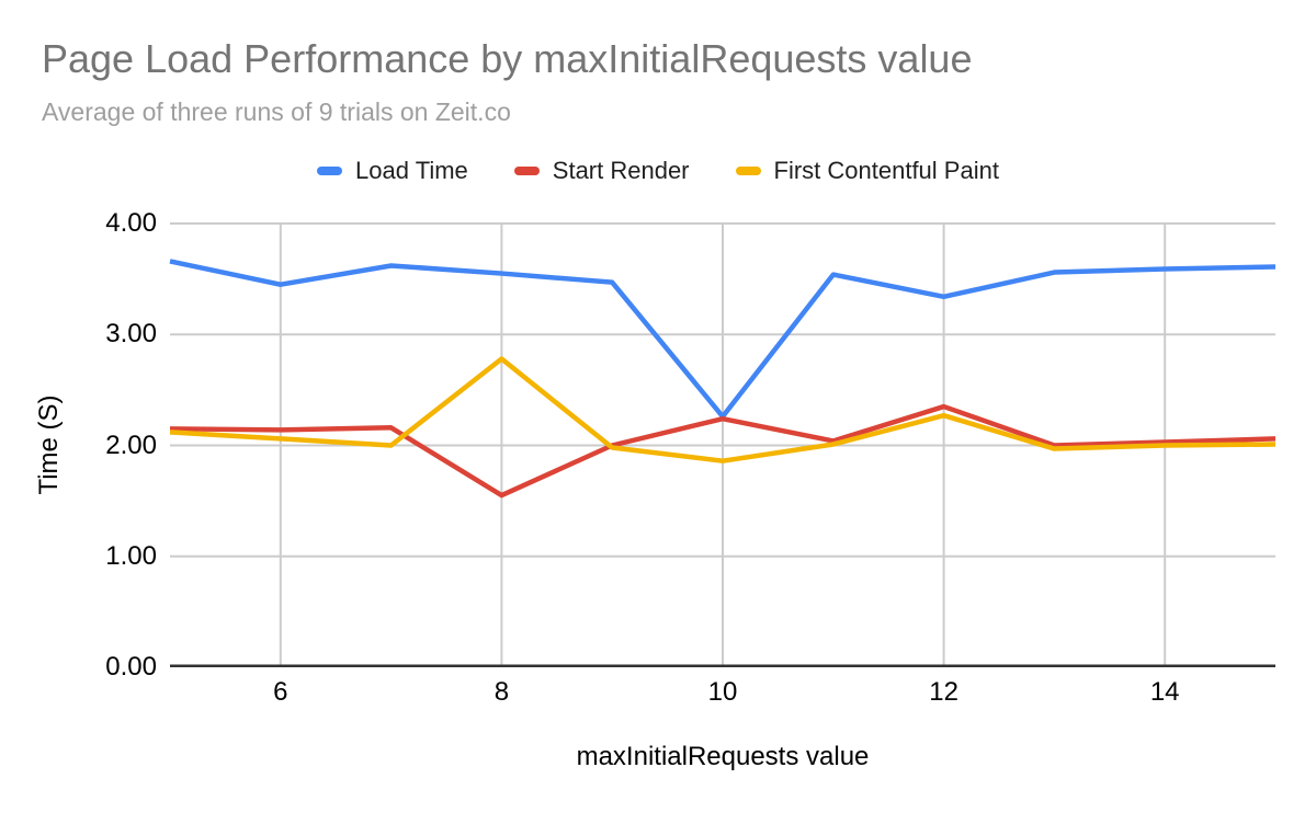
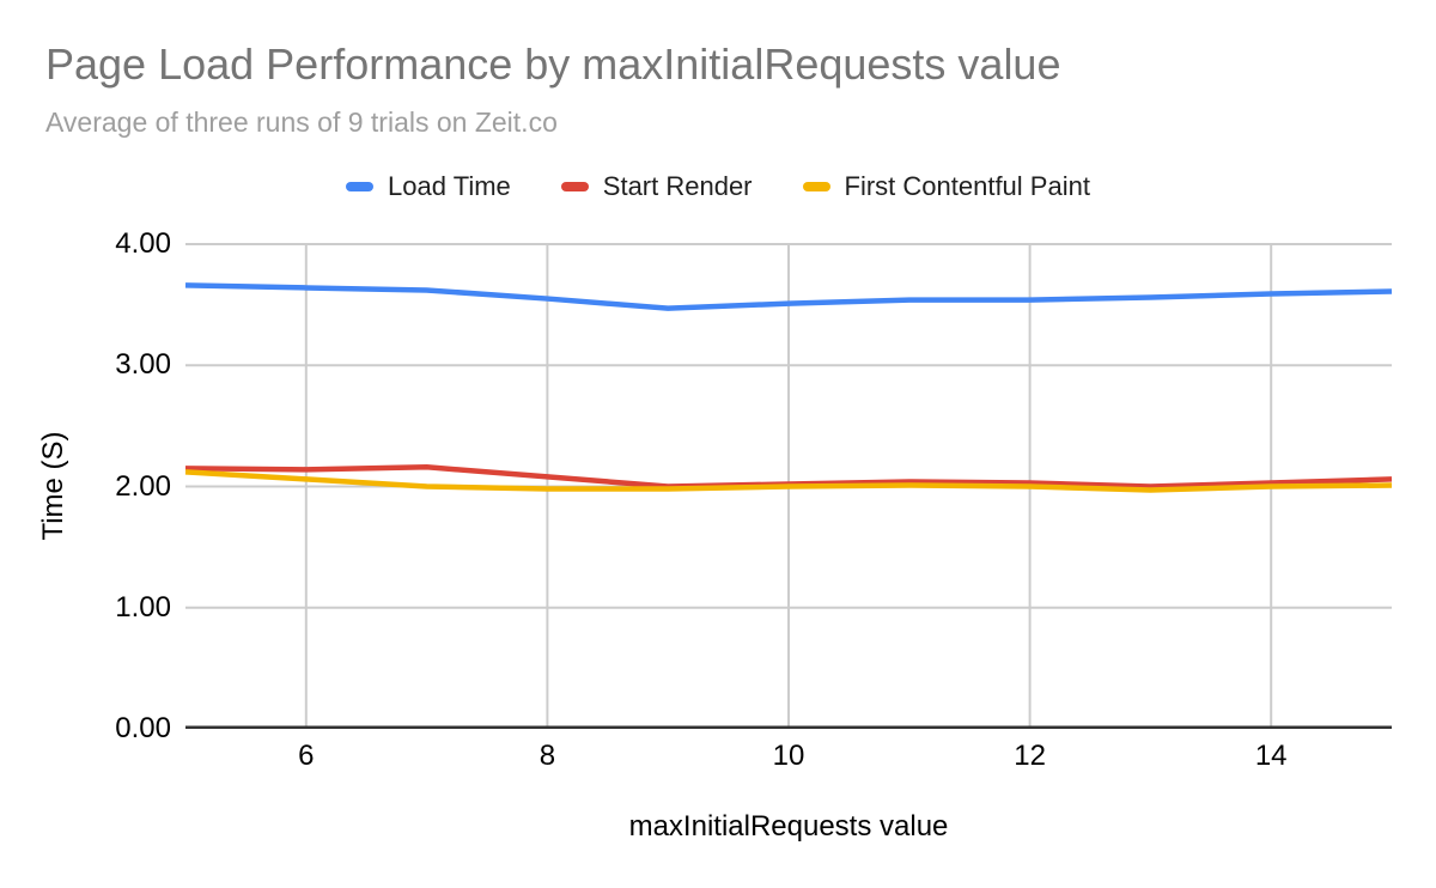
Load Time/6: 3.45 -> 3.64
Start Render/8: 1.55 -> 2.08
First Contentful Paint/8: 2.78 -> 1.98
Load Time/10: 2.26 -> 3.51
Start Render/10: 2.24 -> 2.02
First Contentful Paint/10: 1.86 -> 2.00
Load Time/12: 3.34 -> 3.54
Start Render/12: 2.35 -> 2.03
First Contentful Paint/12: 2.27 -> 2.00
